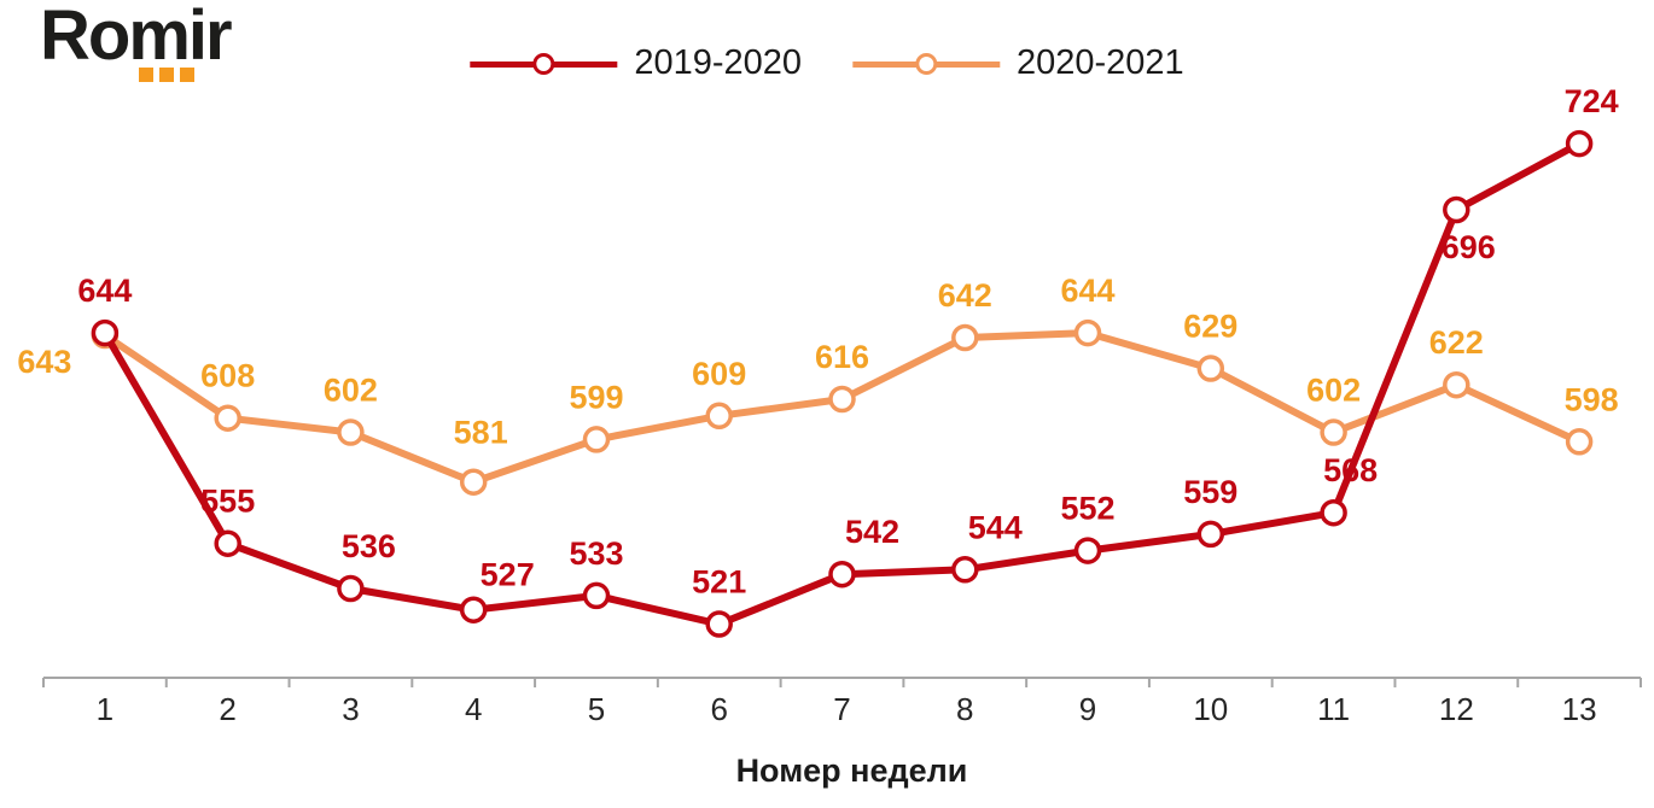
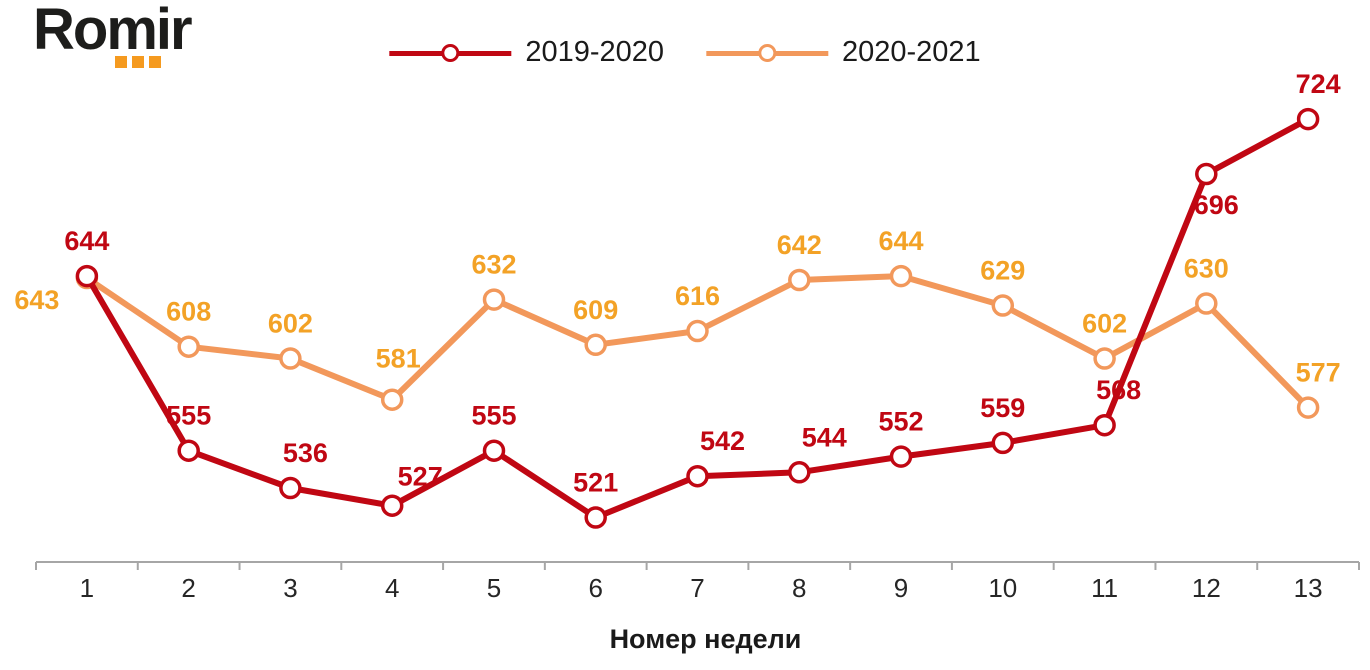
2019-2020/5: 533 -> 555
2020-2021/5: 599 -> 632
2020-2021/12: 622 -> 630
2020-2021/13: 598 -> 577
